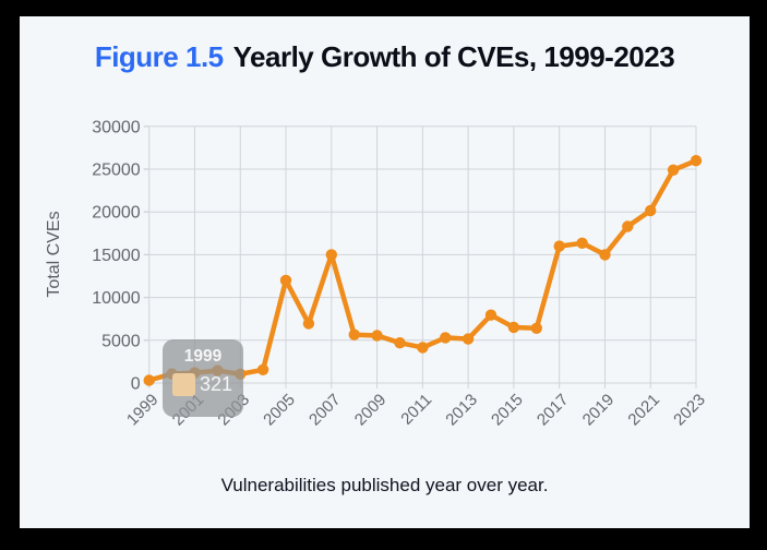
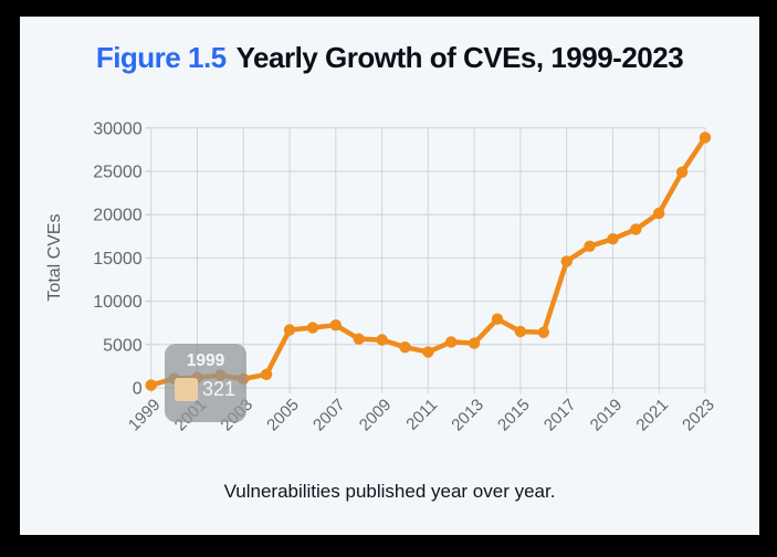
2005: 12000 -> 7000
2007: 15000 -> 7000
2017: 16000 -> 15000
2019: 15000 -> 17000
2023: 26000 -> 29000
